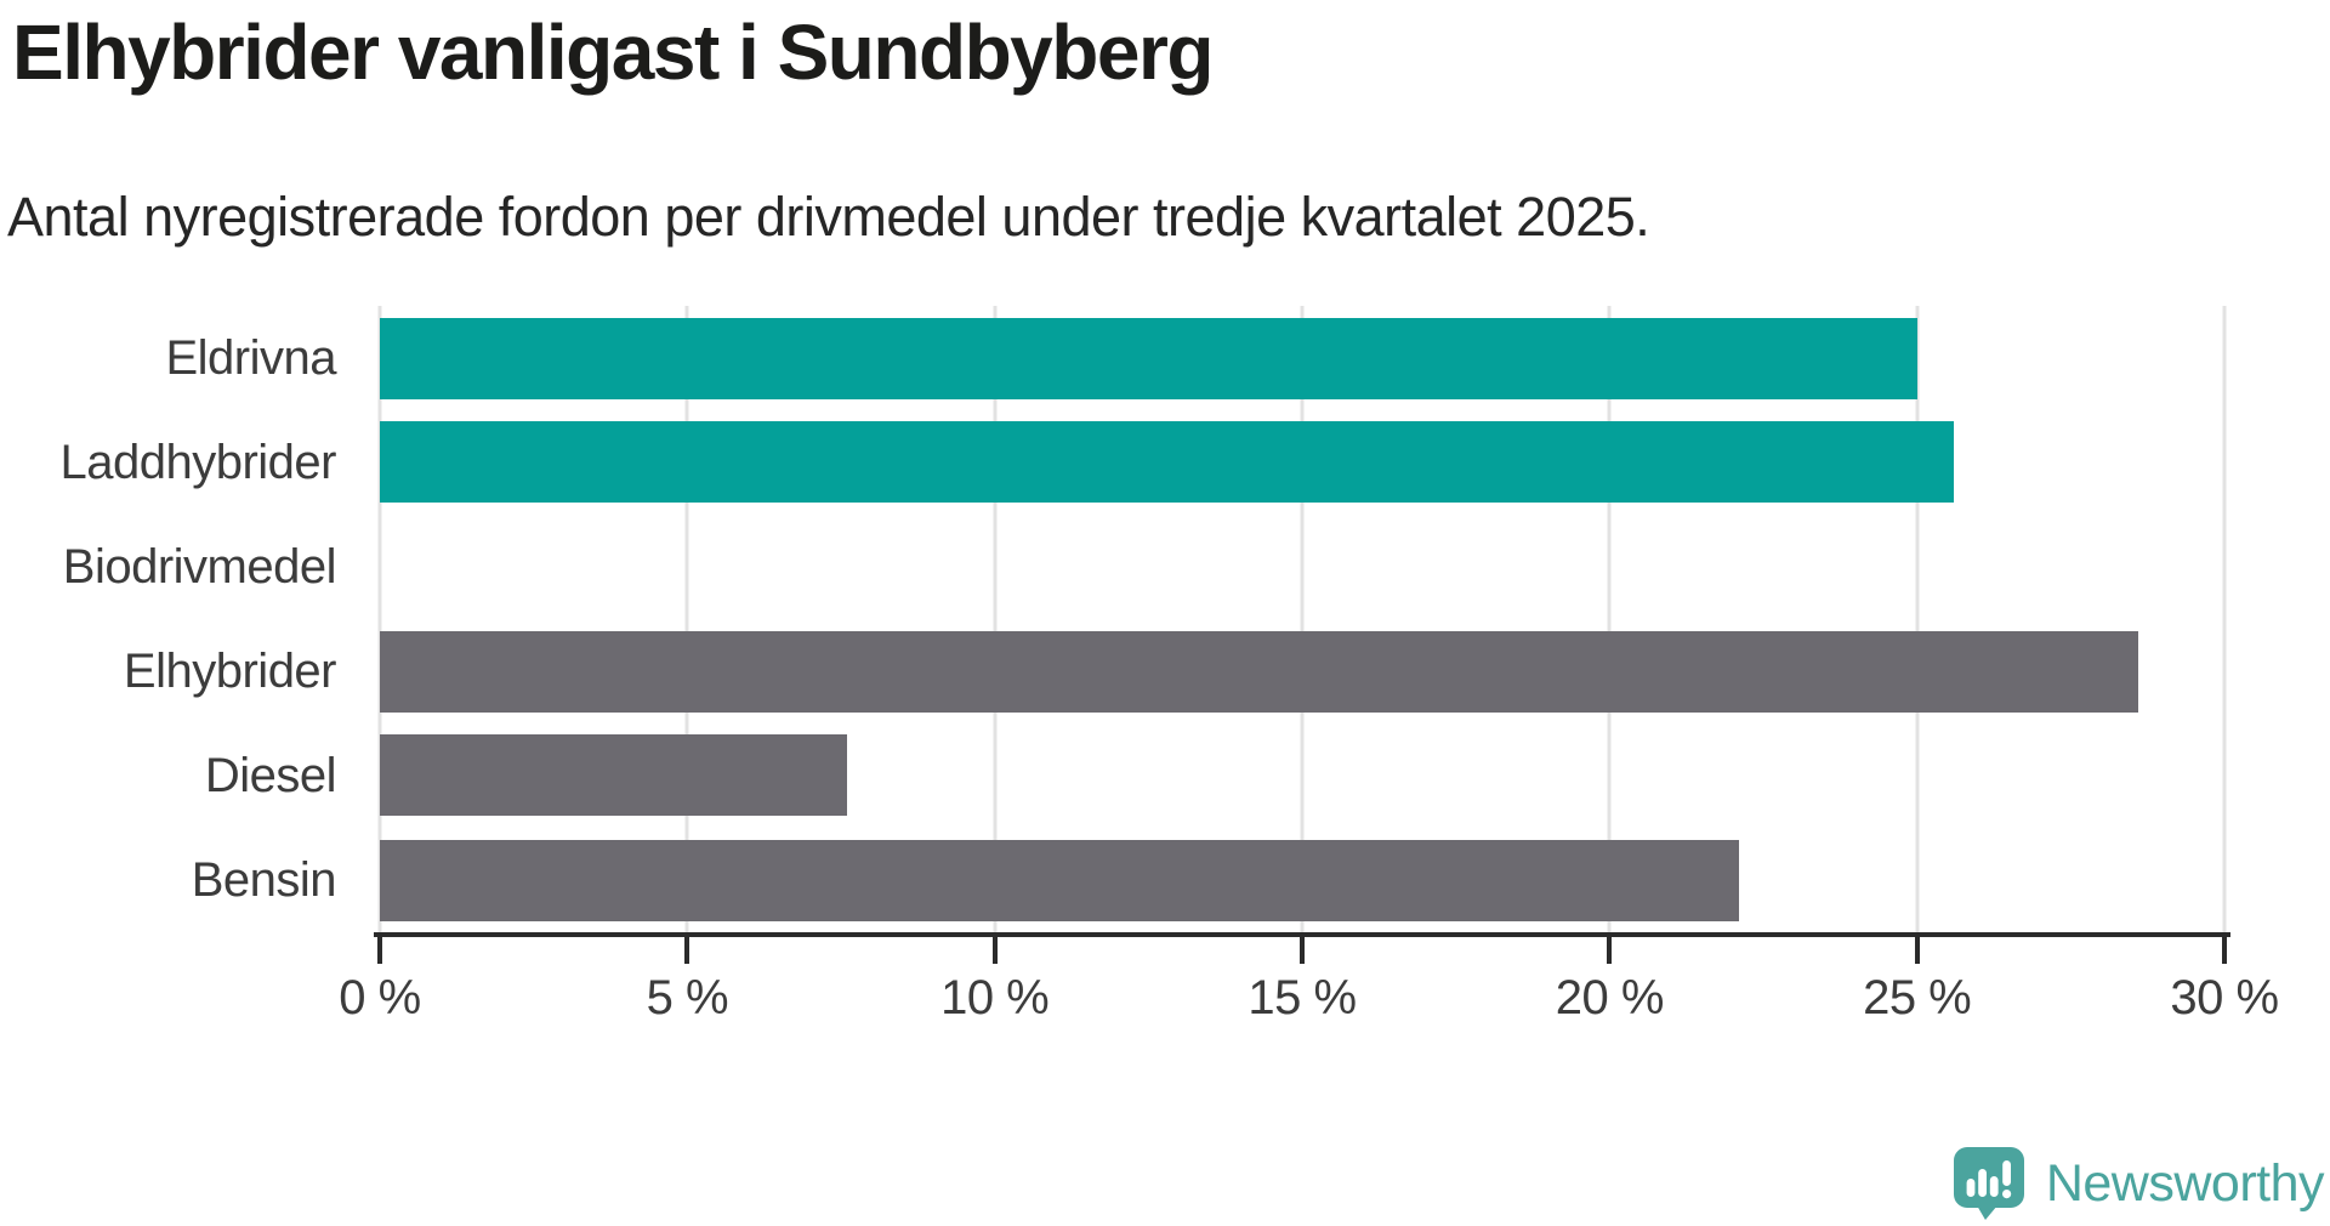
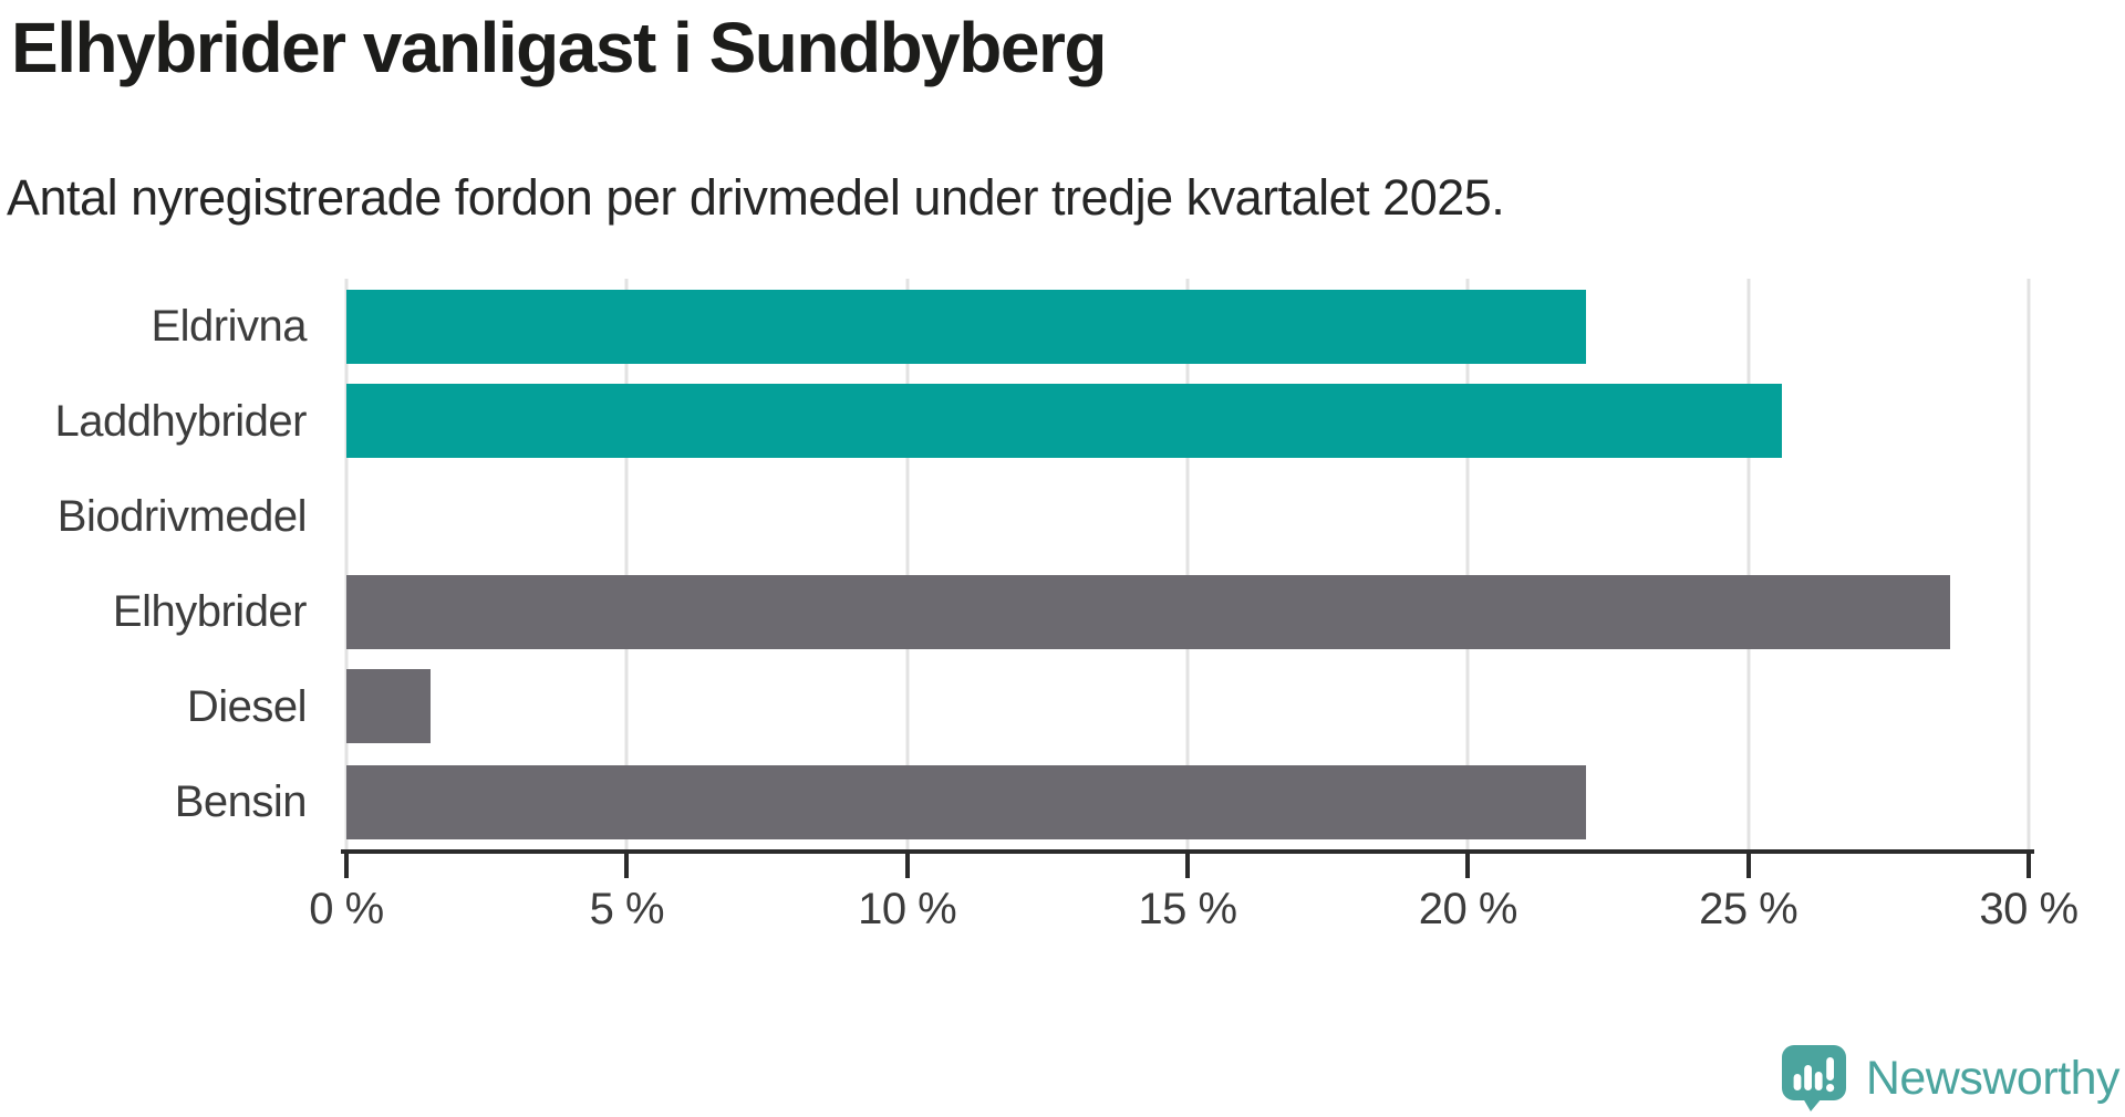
Eldrivna: 25.0% -> 22.1%
Diesel: 7.6% -> 1.5%
